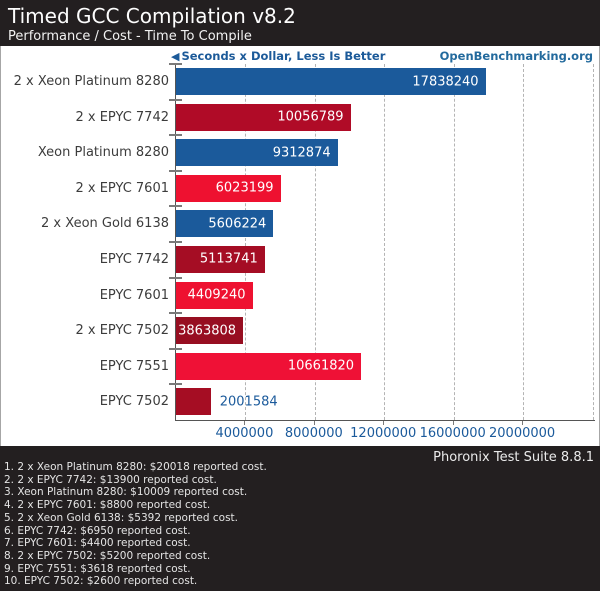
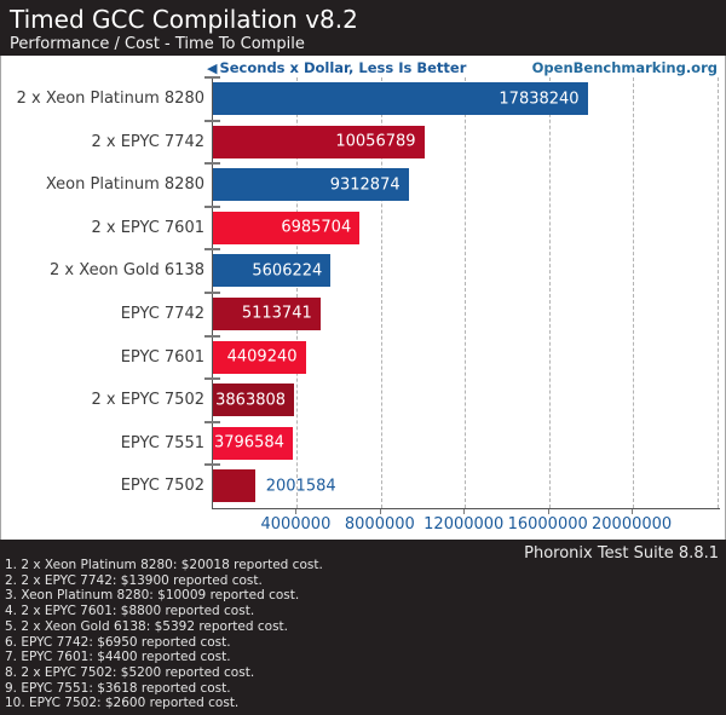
2 x EPYC 7601: 6023199 -> 6985704
EPYC 7551: 10661820 -> 3796584
